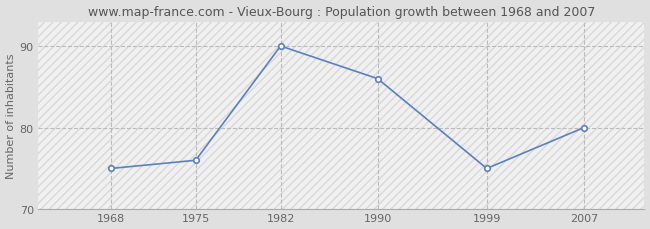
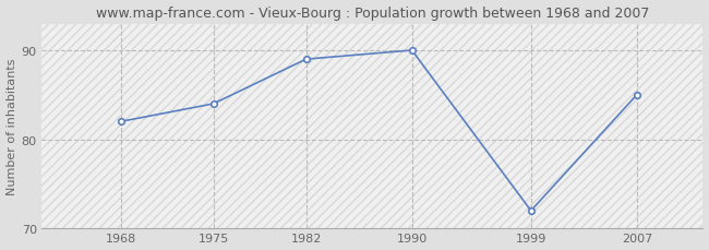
1968: 75 -> 82
1975: 76 -> 84
1982: 90 -> 89
1990: 86 -> 90
1999: 75 -> 72
2007: 80 -> 85
